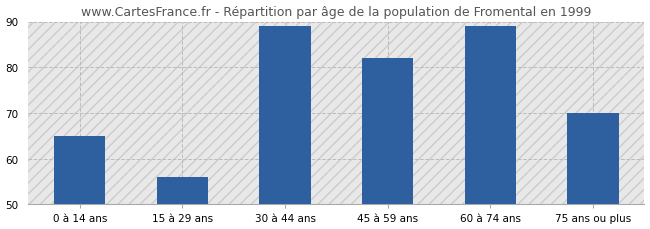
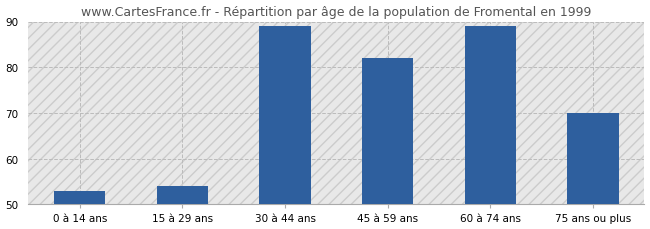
0 à 14 ans: 65 -> 53
15 à 29 ans: 56 -> 54
